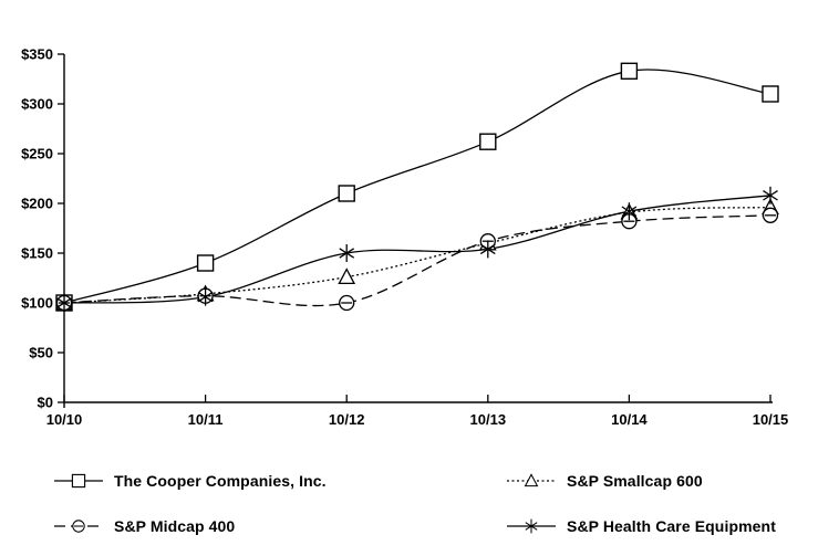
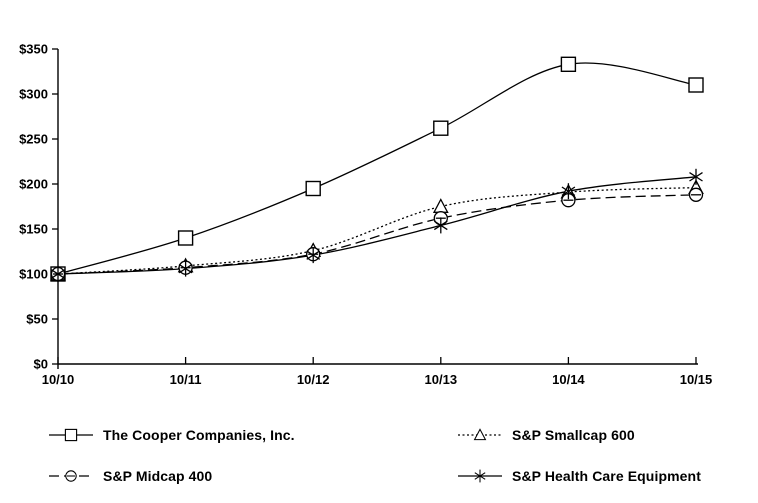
The Cooper Companies, Inc./10/12: $210 -> $200
S&P Midcap 400/10/12: $100 -> $120
S&P Health Care Equipment/10/12: $150 -> $120
S&P Smallcap 600/10/13: $160 -> $180
